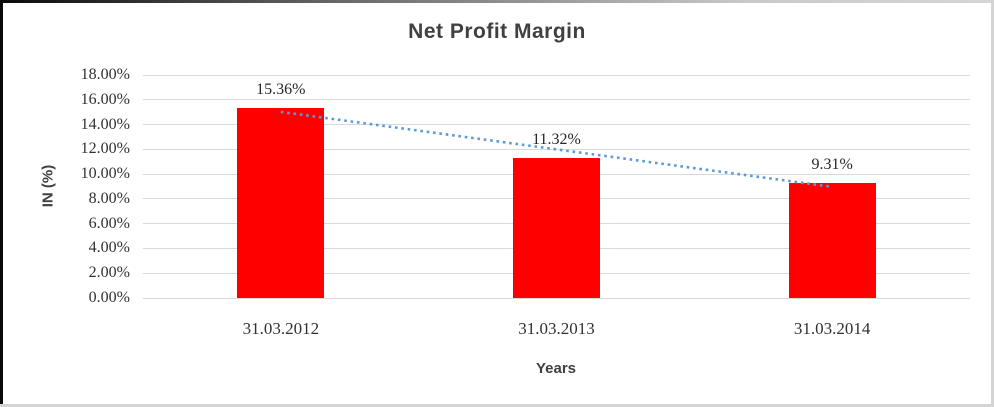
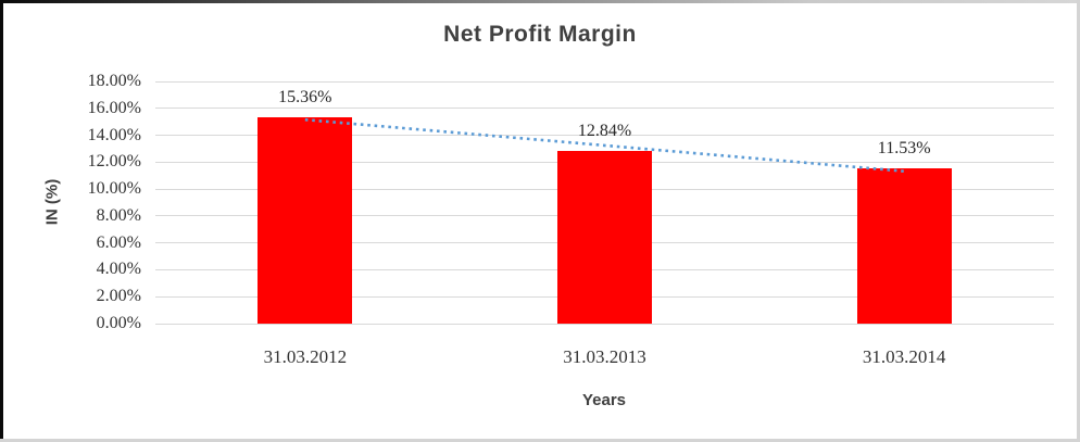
31.03.2013: 11.32% -> 12.84%
31.03.2014: 9.31% -> 11.53%
